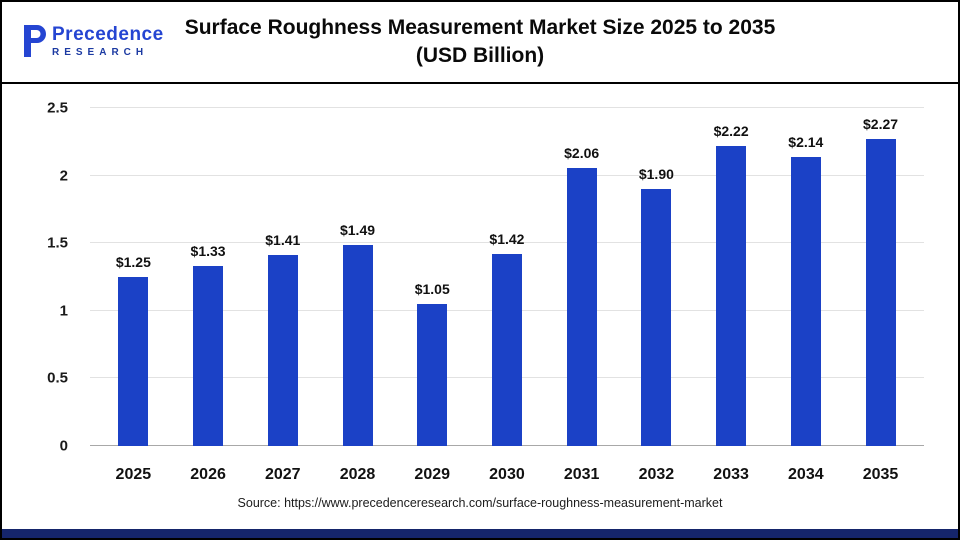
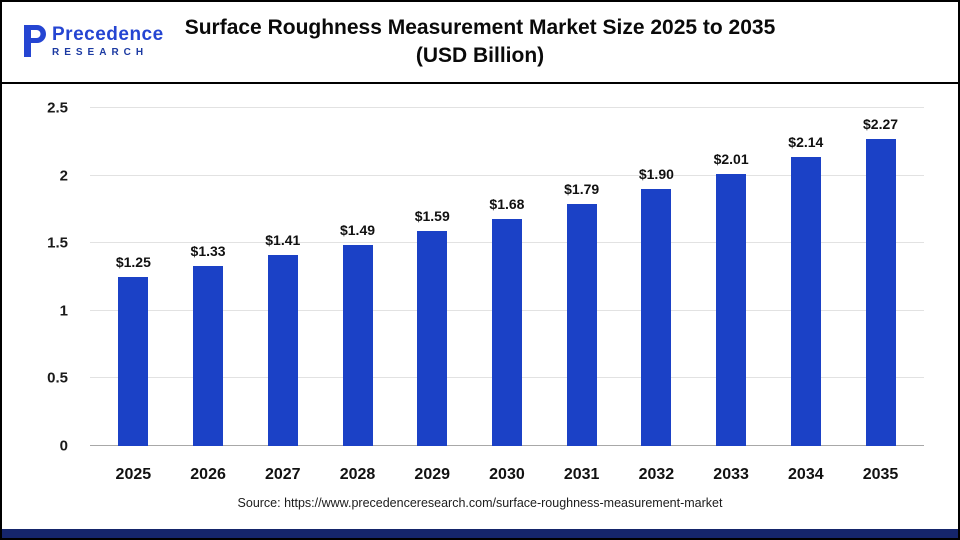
2029: $1.05 -> $1.59
2030: $1.42 -> $1.68
2031: $2.06 -> $1.79
2033: $2.22 -> $2.01
